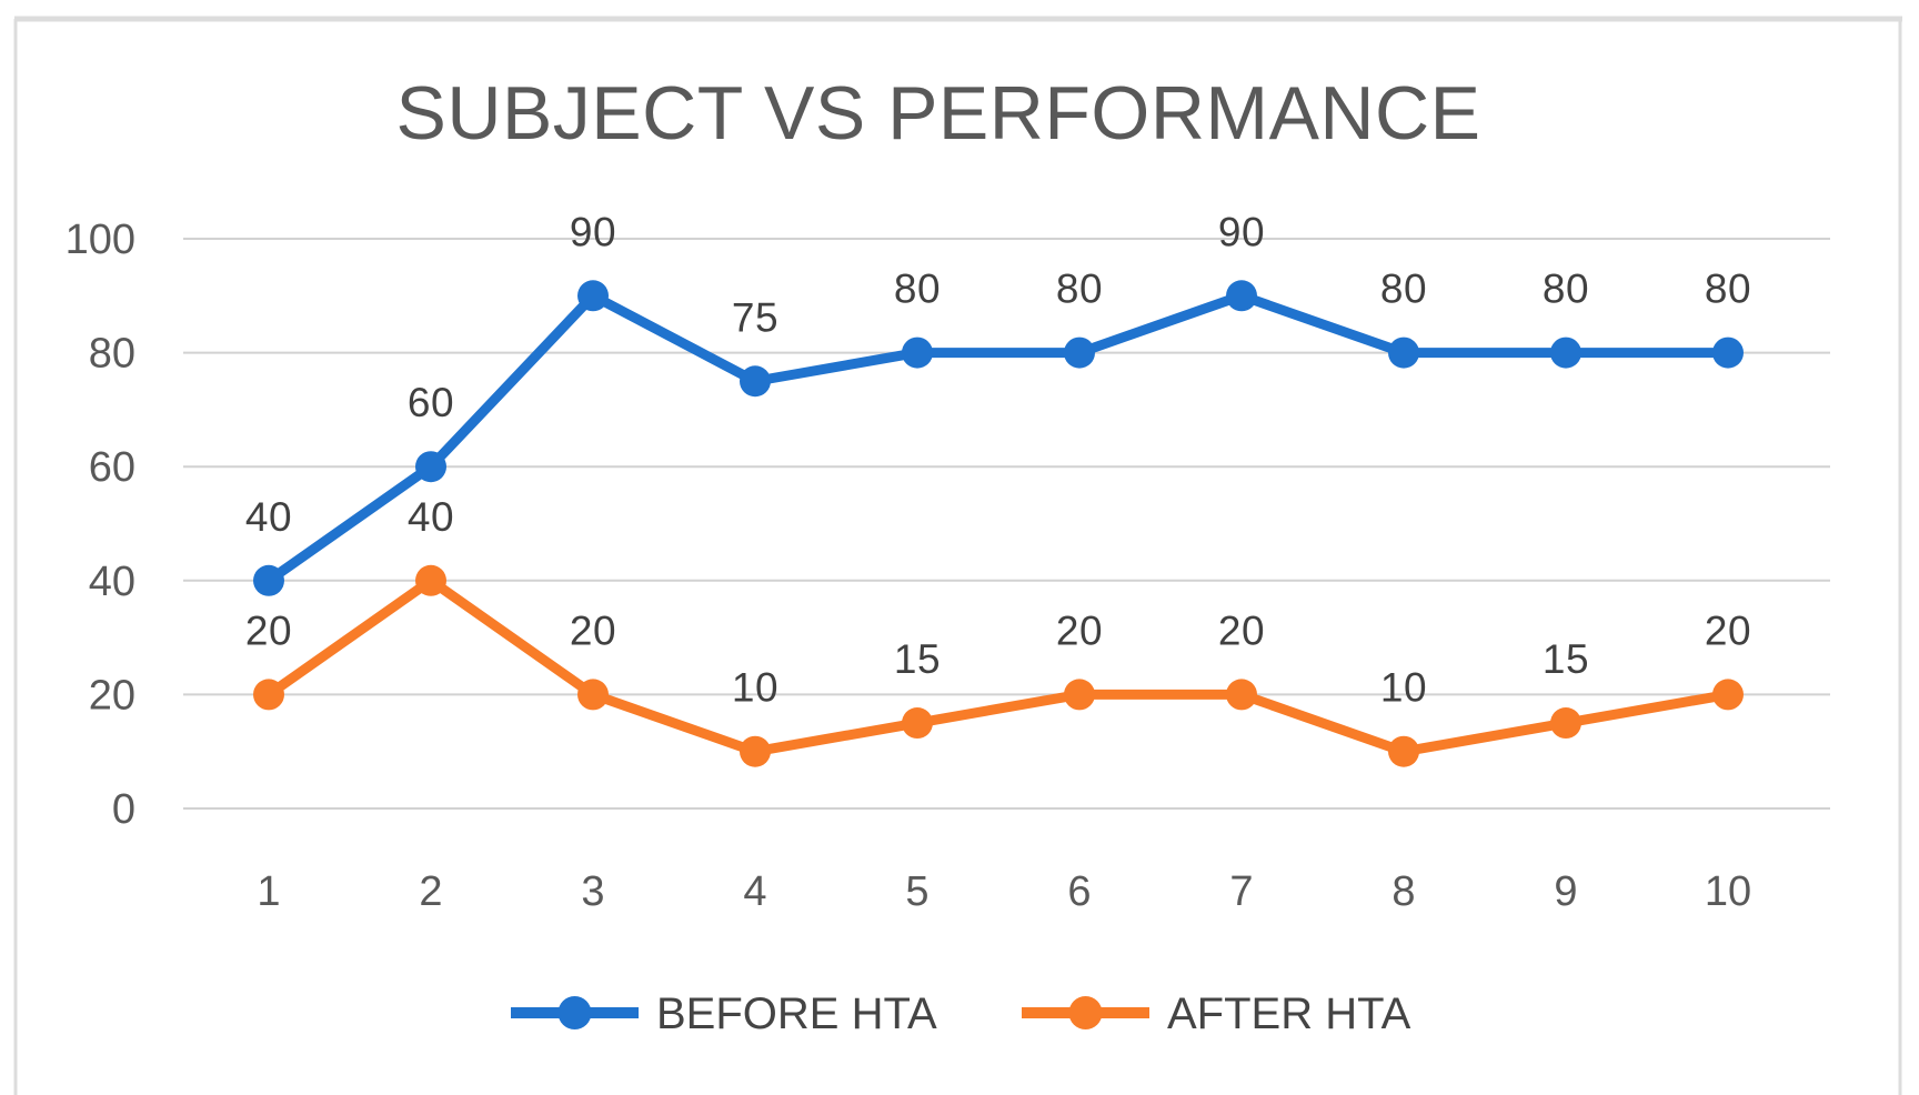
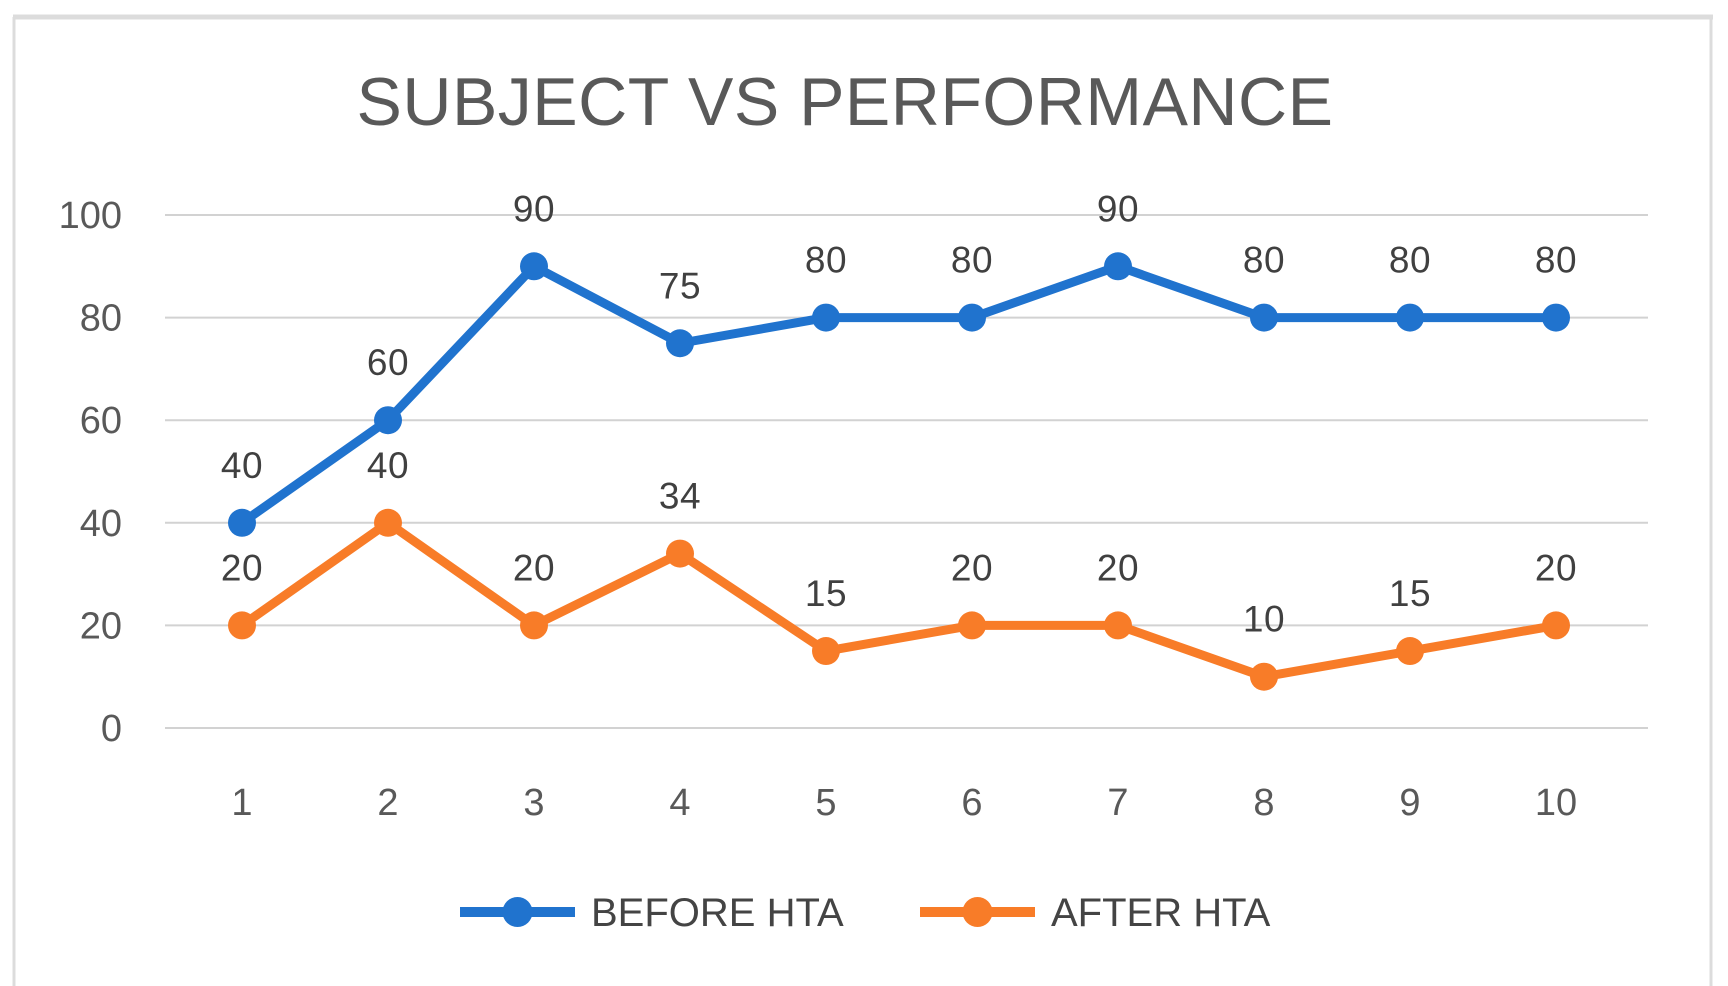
AFTER HTA/4: 10 -> 34
